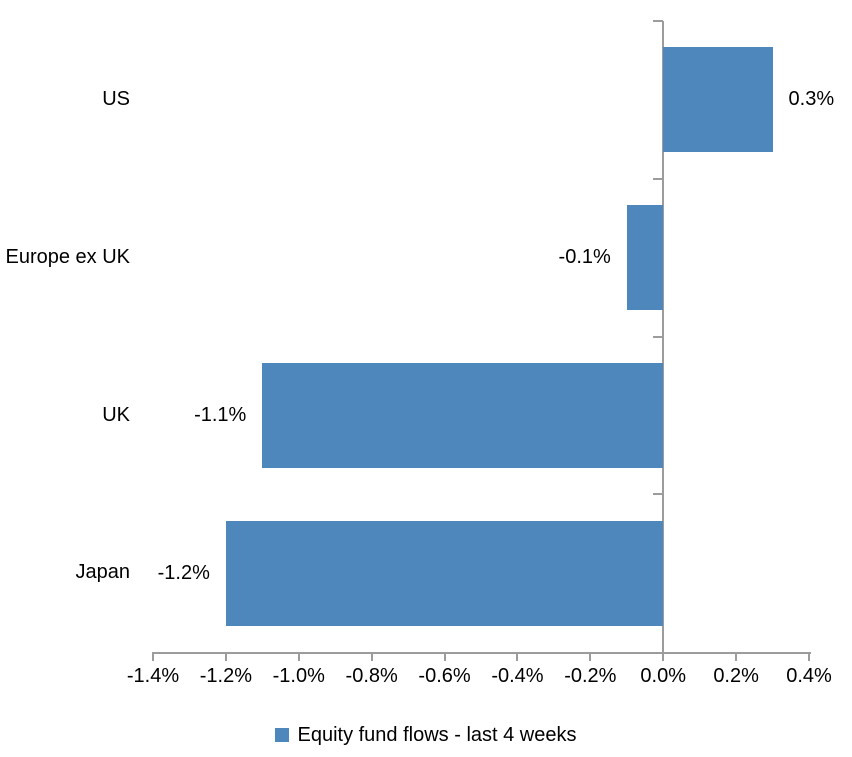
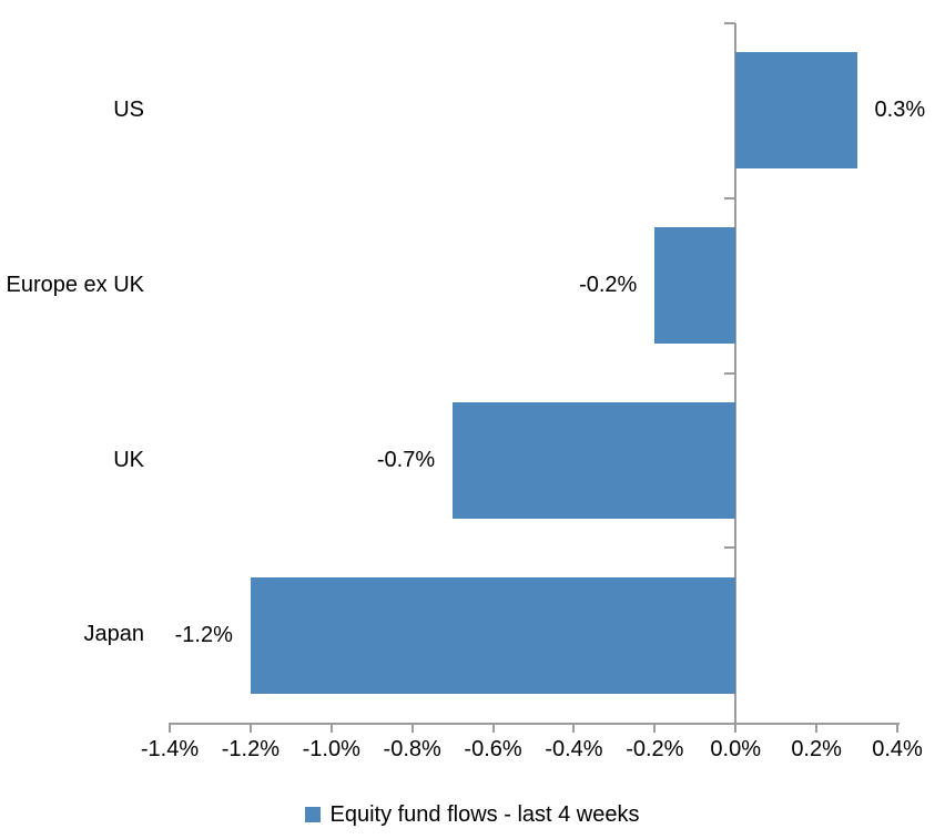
Europe ex UK: -0.1% -> -0.2%
UK: -1.1% -> -0.7%
